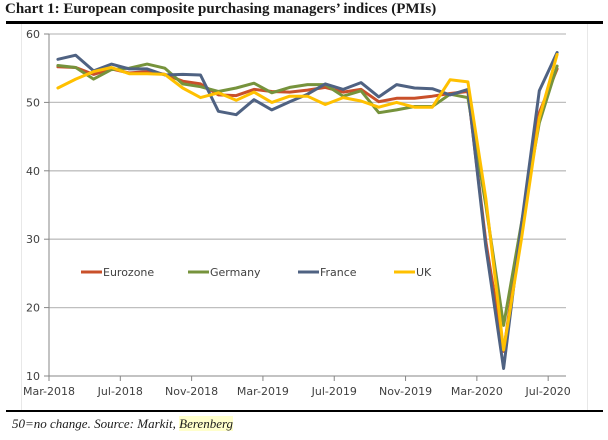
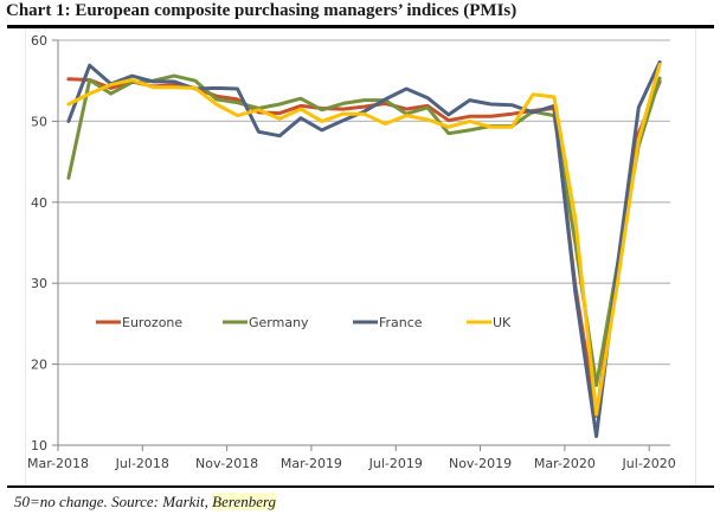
Germany/Mar-2018: 55 -> 43
France/Mar-2018: 56 -> 50
France/Jul-2019: 52 -> 54
UK/Mar-2020: 36 -> 38
